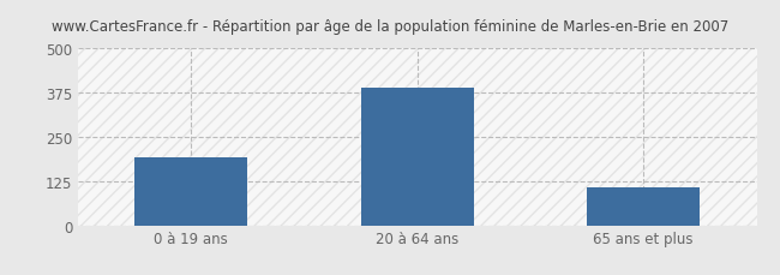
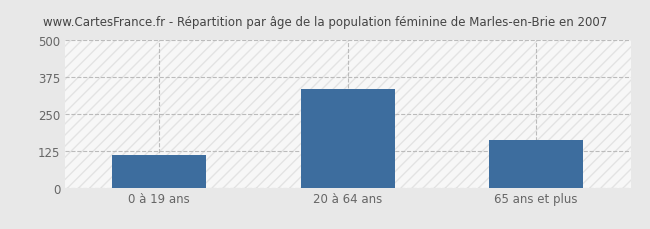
0 à 19 ans: 193 -> 110
20 à 64 ans: 390 -> 335
65 ans et plus: 107 -> 160
